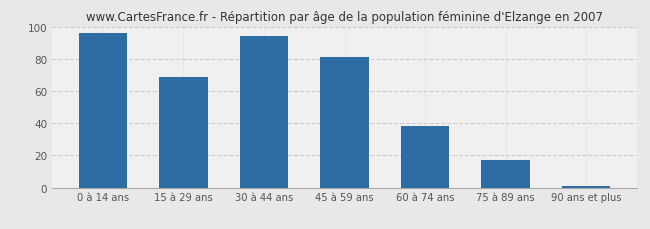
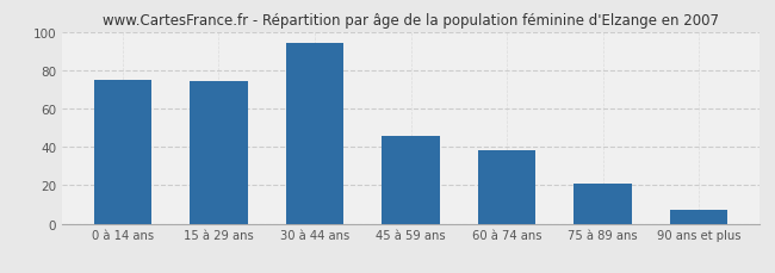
0 à 14 ans: 96 -> 75
15 à 29 ans: 69 -> 74
45 à 59 ans: 81 -> 46
75 à 89 ans: 17 -> 21
90 ans et plus: 1 -> 7
